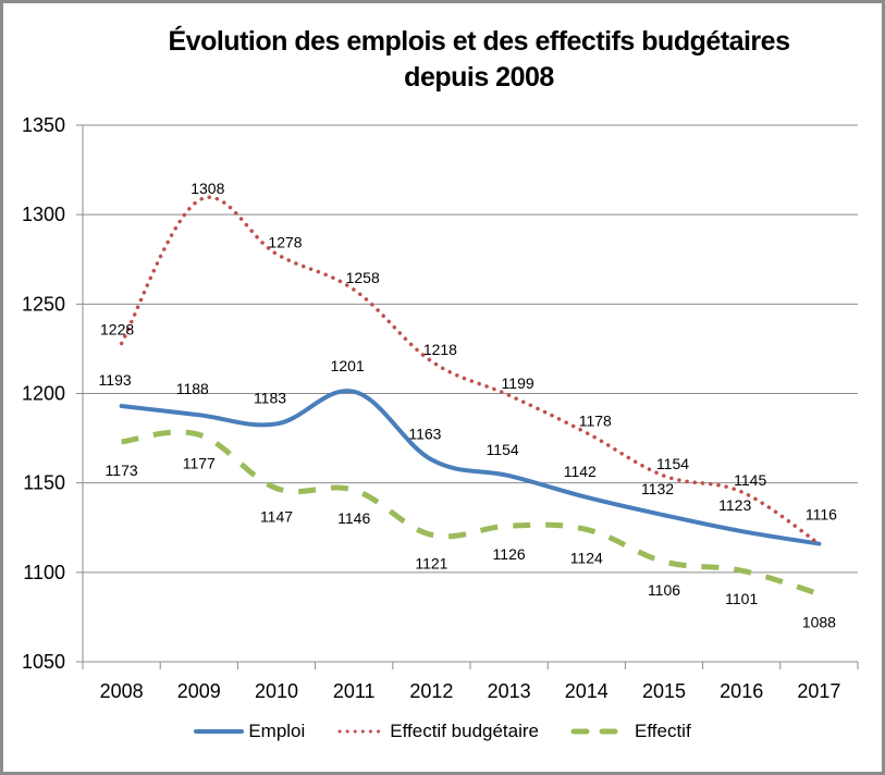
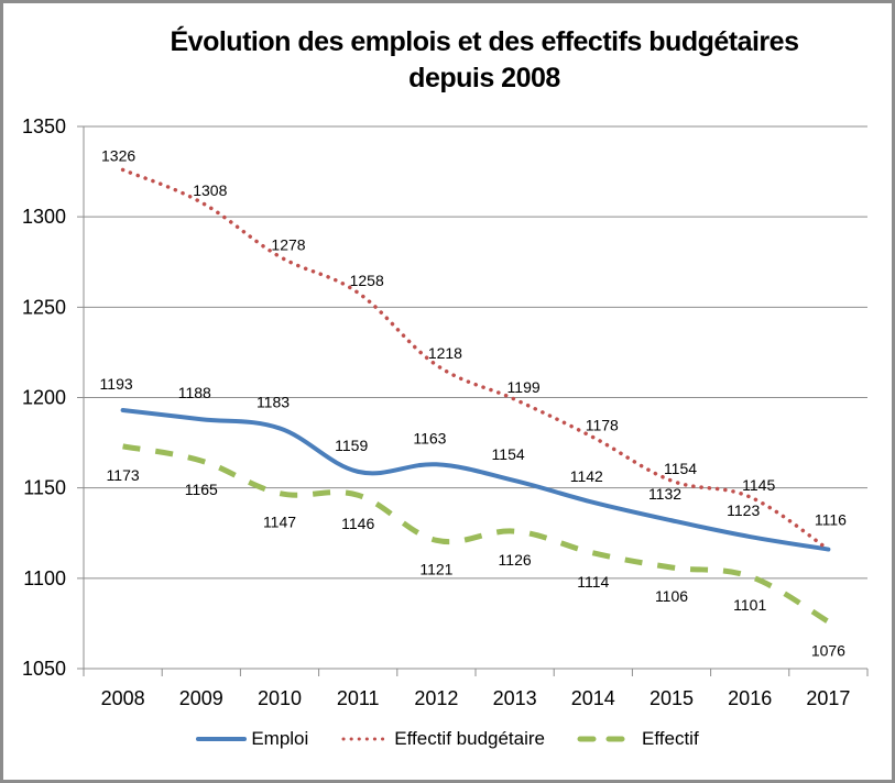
Effectif budgétaire/2008: 1228 -> 1326
Effectif/2009: 1177 -> 1165
Emploi/2011: 1201 -> 1159
Effectif/2014: 1124 -> 1114
Effectif/2017: 1088 -> 1076
